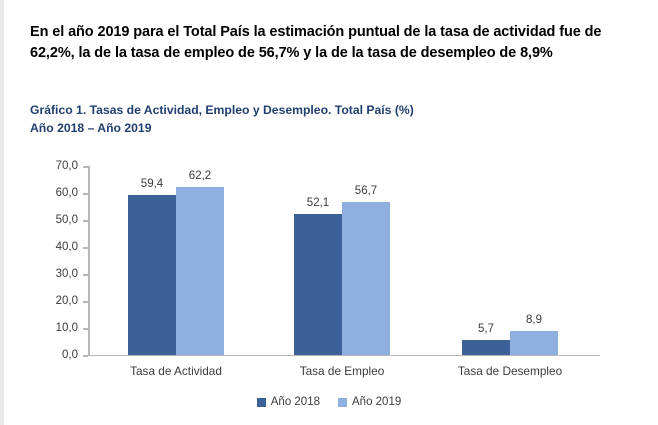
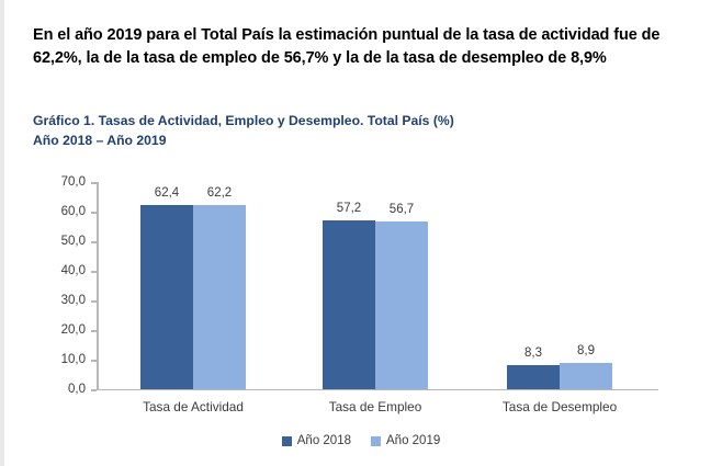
Año 2018/Tasa de Actividad: 59,4 -> 62,4
Año 2018/Tasa de Empleo: 52,1 -> 57,2
Año 2018/Tasa de Desempleo: 5,7 -> 8,3
